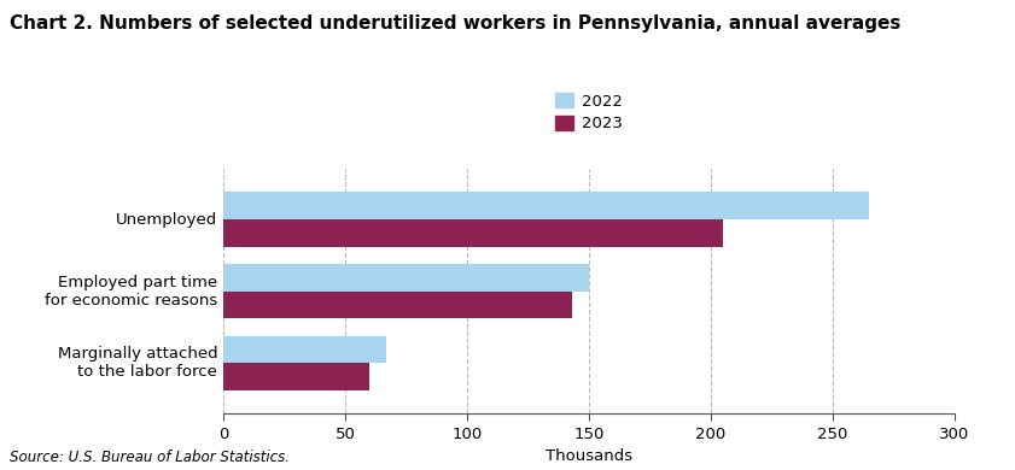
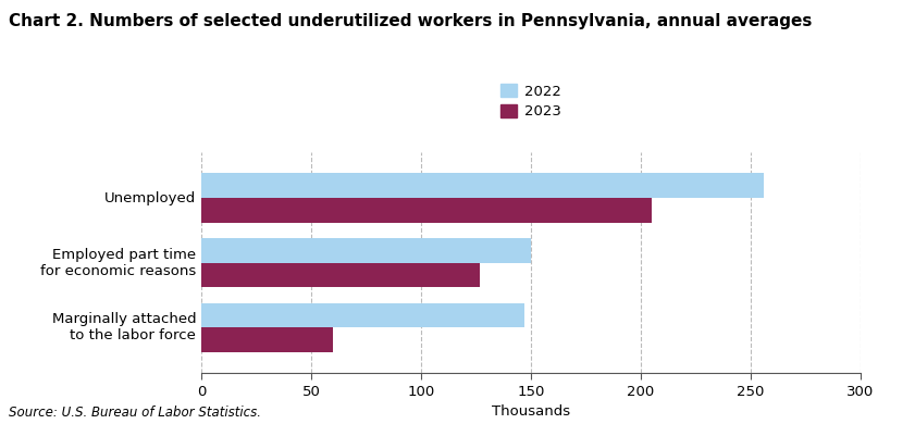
2022/Unemployed: 265 -> 256
2023/Employed part time for economic reasons: 143 -> 127
2022/Marginally attached to the labor force: 67 -> 147
